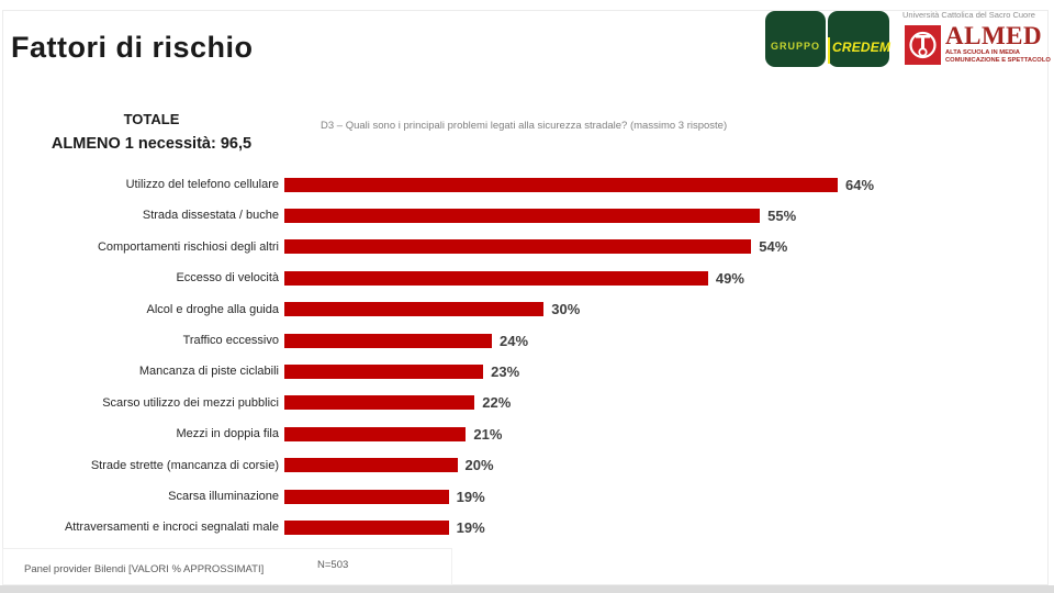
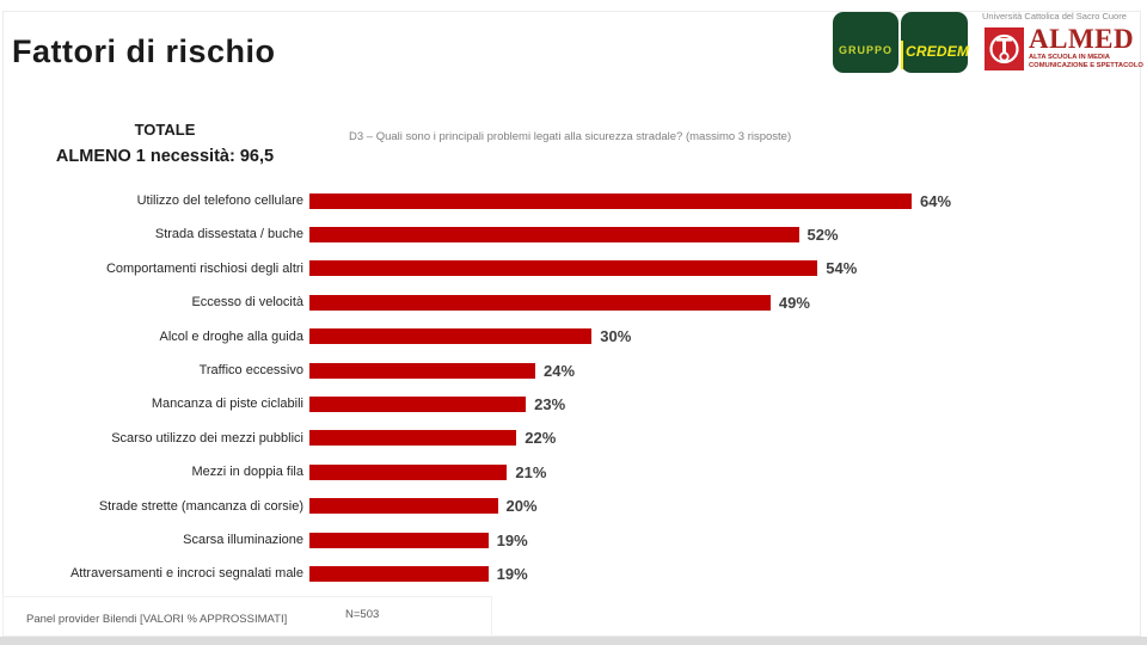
Strada dissestata / buche: 55% -> 52%
